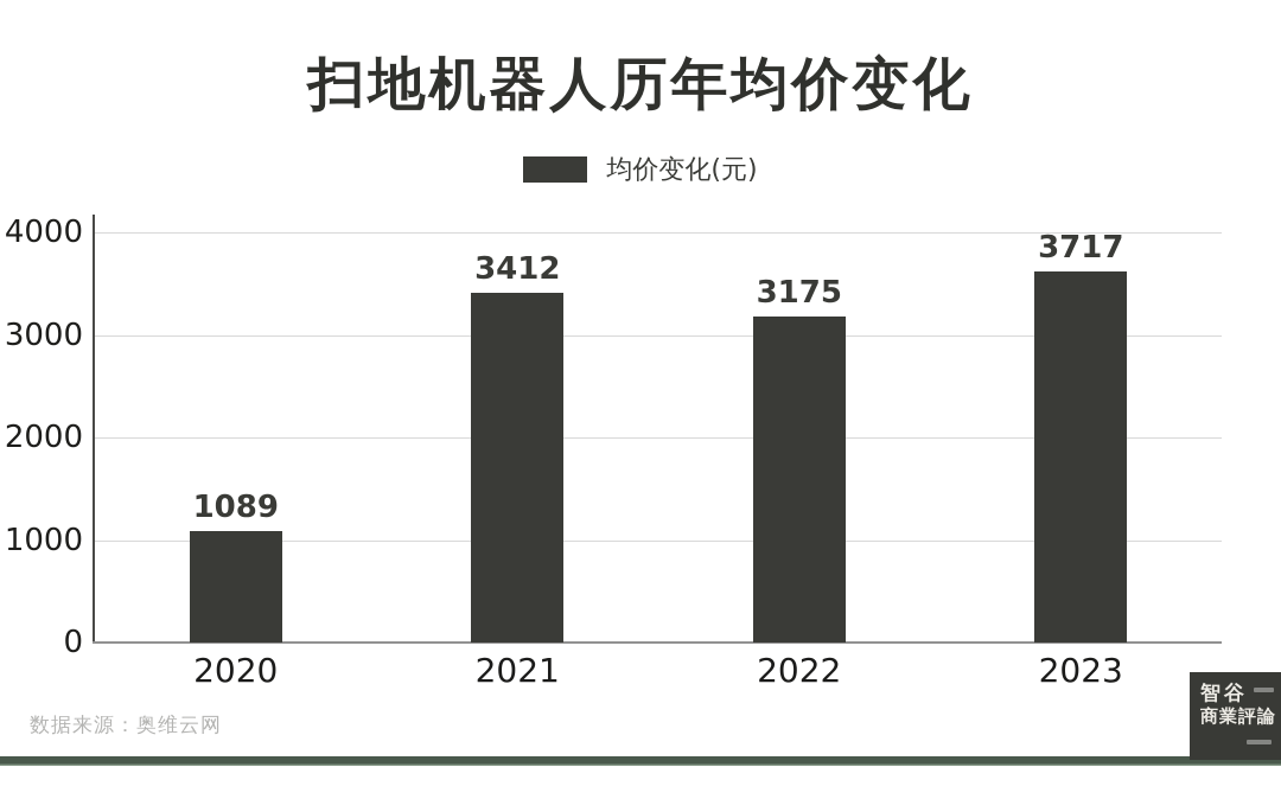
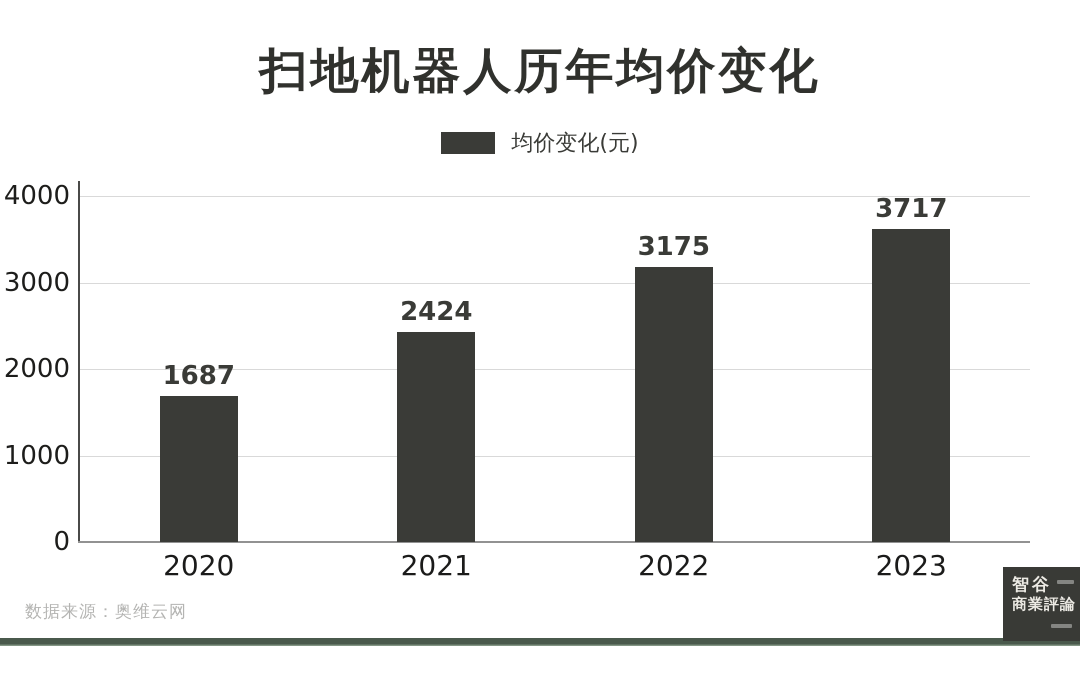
2020: 1089 -> 1687
2021: 3412 -> 2424
